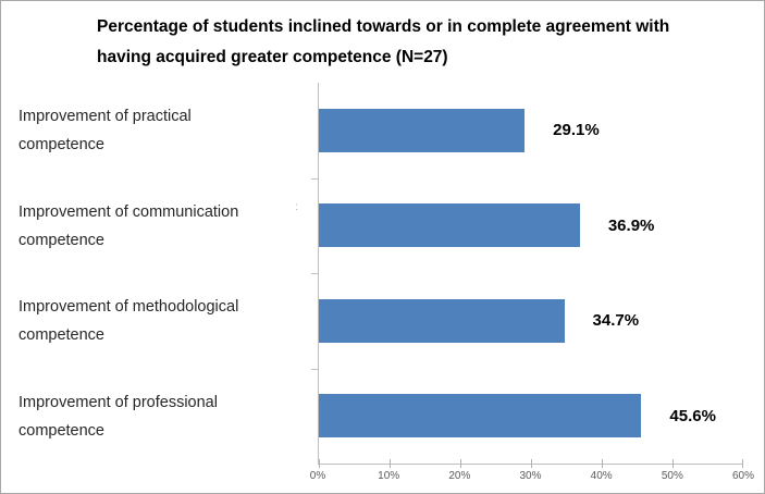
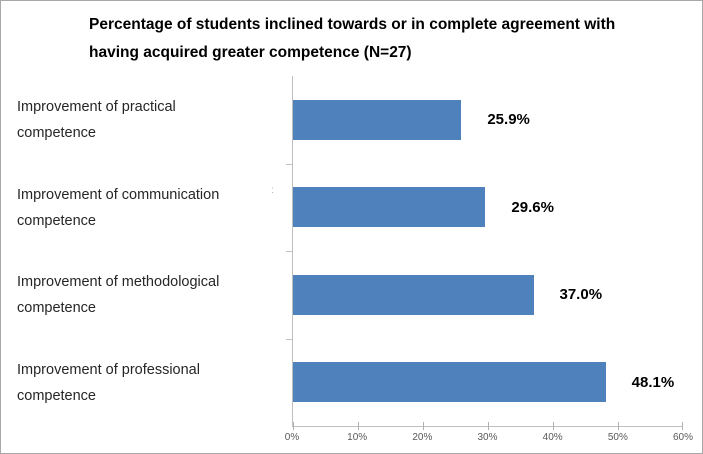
Improvement of practical competence: 29.1% -> 25.9%
Improvement of communication competence: 36.9% -> 29.6%
Improvement of methodological competence: 34.7% -> 37.0%
Improvement of professional competence: 45.6% -> 48.1%
